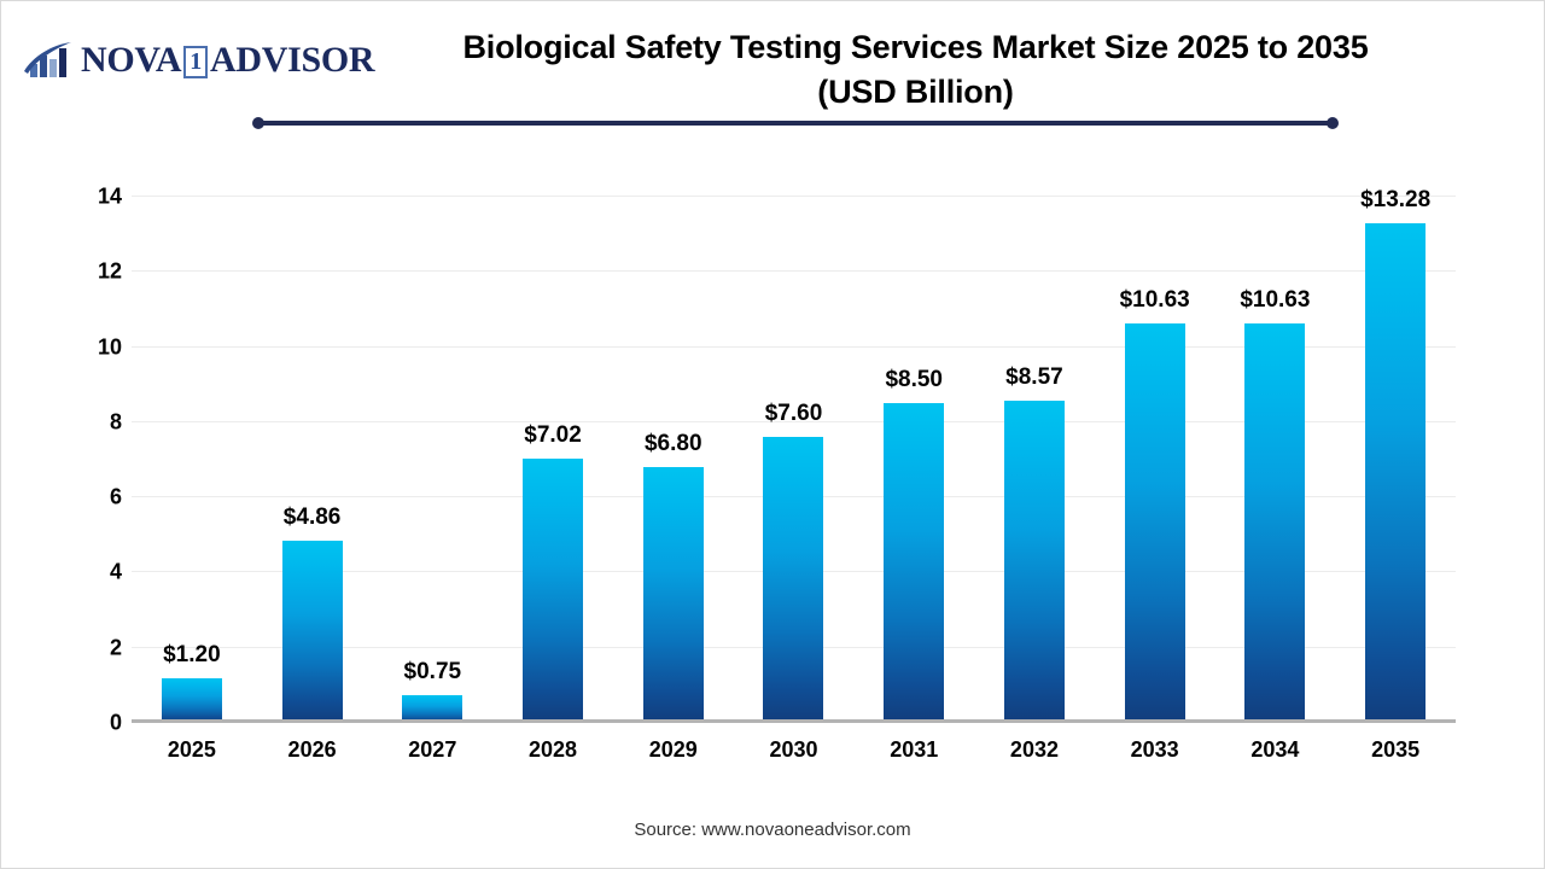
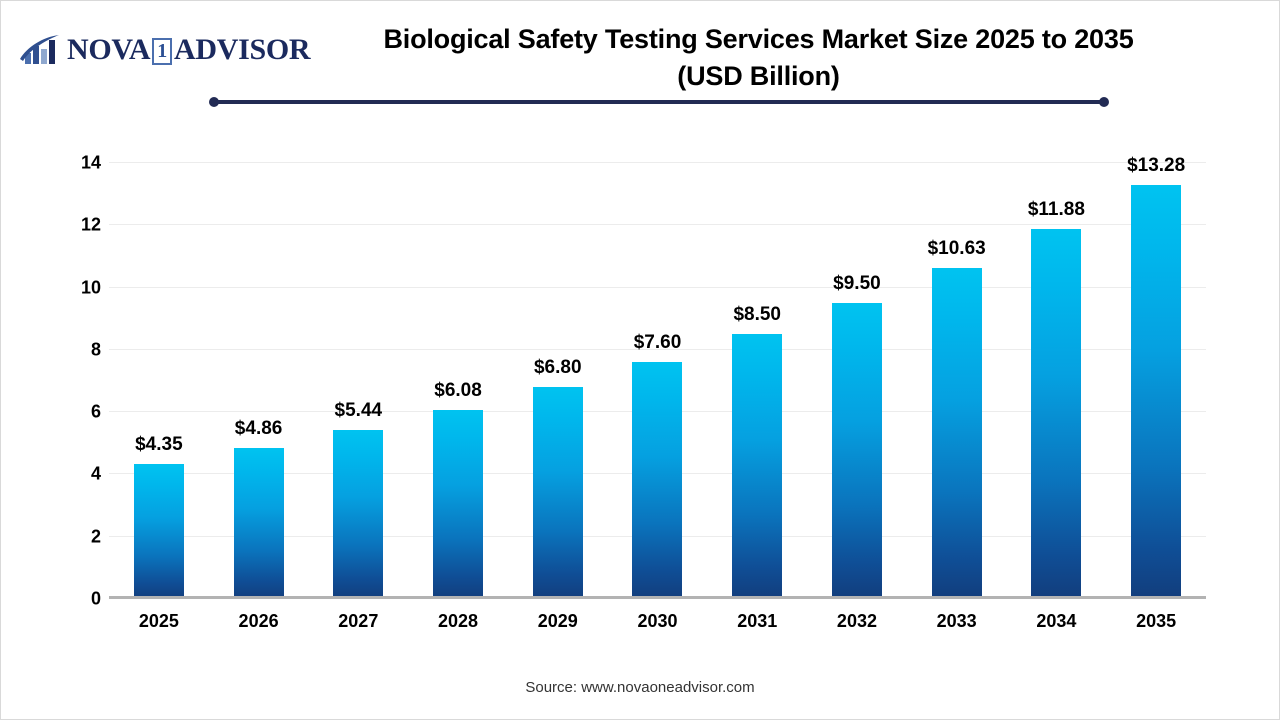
2025: $1.20 -> $4.35
2027: $0.75 -> $5.44
2028: $7.02 -> $6.08
2032: $8.57 -> $9.50
2034: $10.63 -> $11.88
